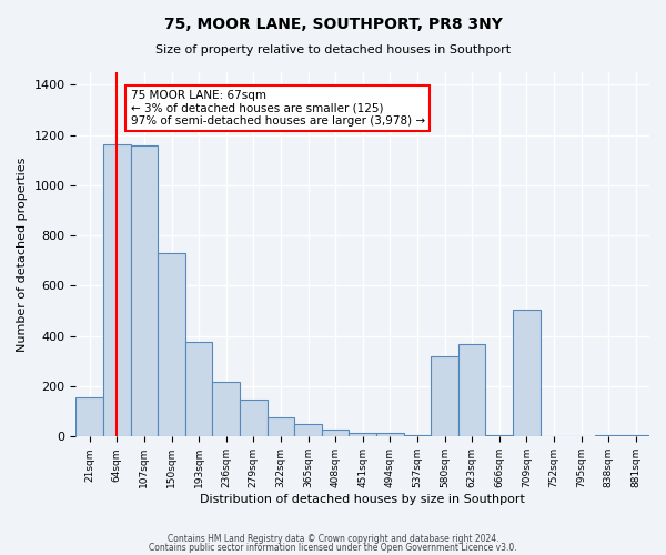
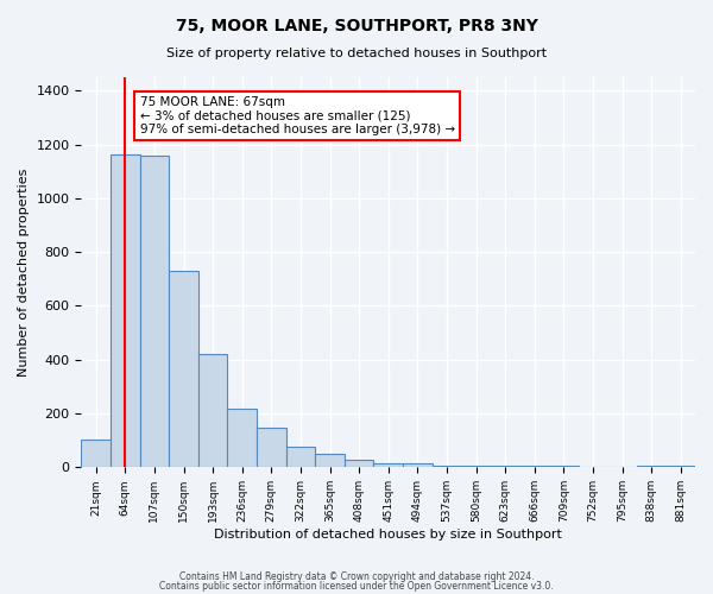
21sqm: 155 -> 105
193sqm: 375 -> 420
580sqm: 320 -> 5
623sqm: 370 -> 5
709sqm: 505 -> 5
